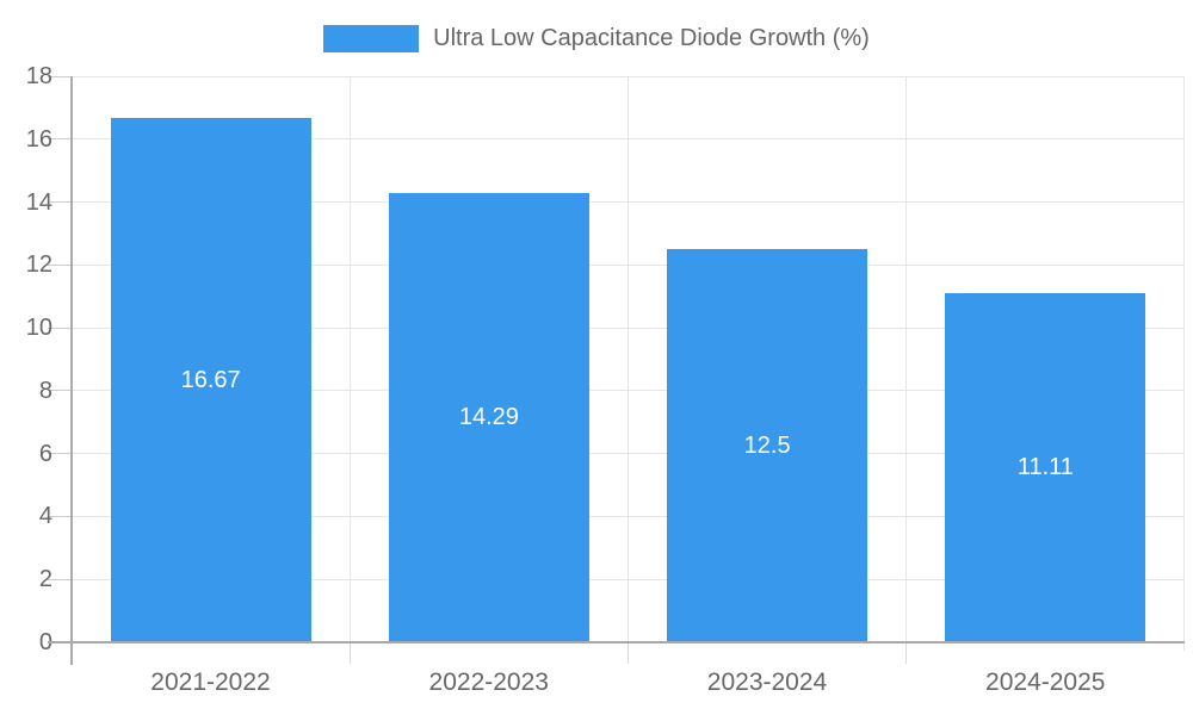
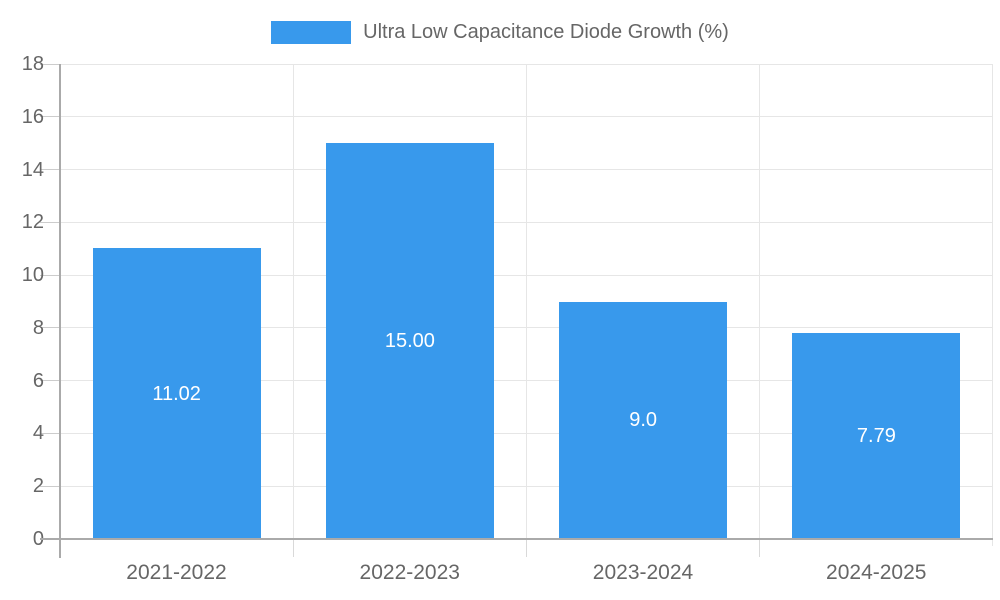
2021-2022: 16.67 -> 11.02
2022-2023: 14.29 -> 15.00
2023-2024: 12.5 -> 9.0
2024-2025: 11.11 -> 7.79
